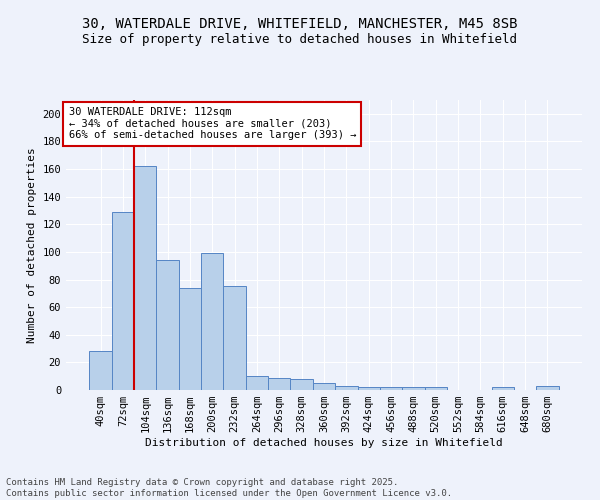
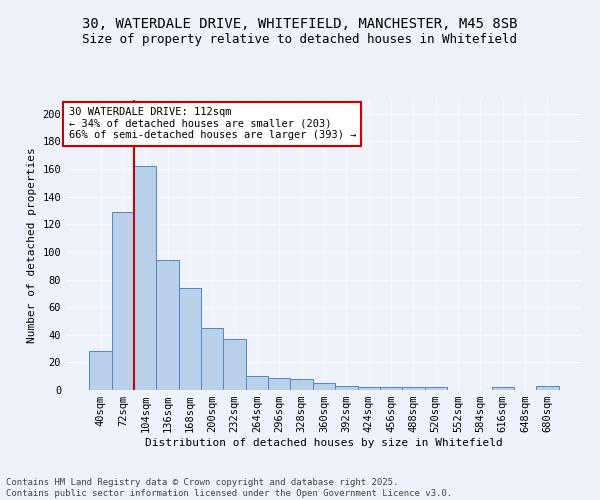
200sqm: 99 -> 45
232sqm: 75 -> 37
